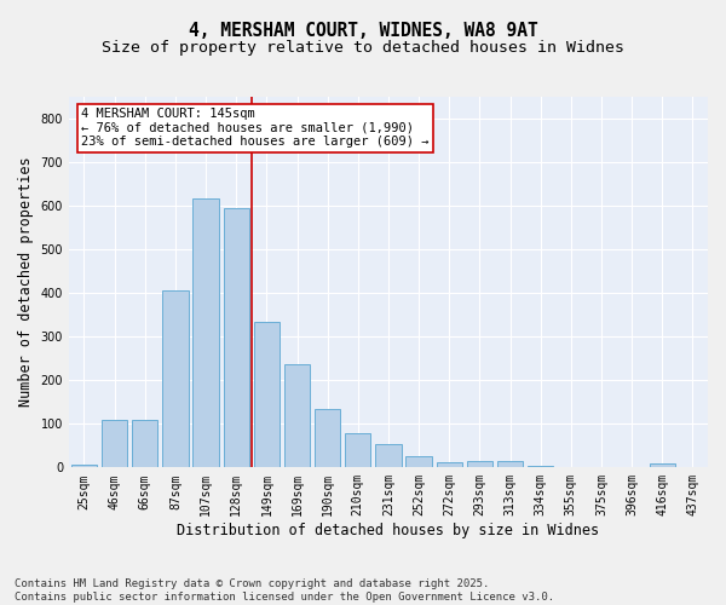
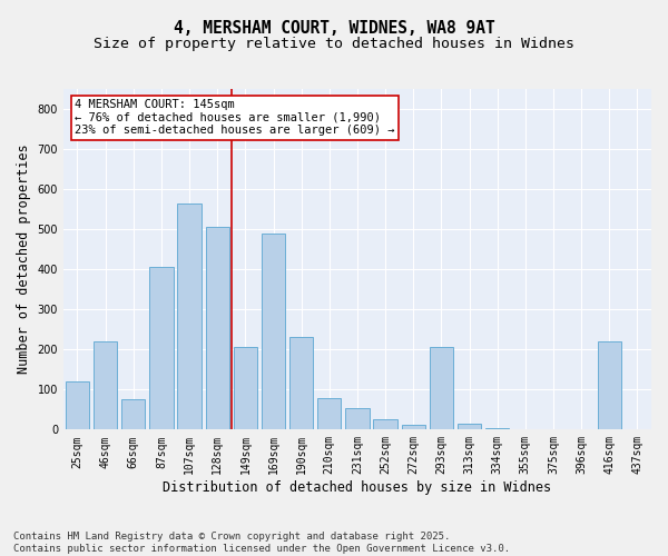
25sqm: 7 -> 120
46sqm: 110 -> 220
66sqm: 110 -> 75
107sqm: 618 -> 565
128sqm: 595 -> 505
149sqm: 335 -> 205
169sqm: 237 -> 490
190sqm: 135 -> 230
293sqm: 15 -> 205
416sqm: 8 -> 220
